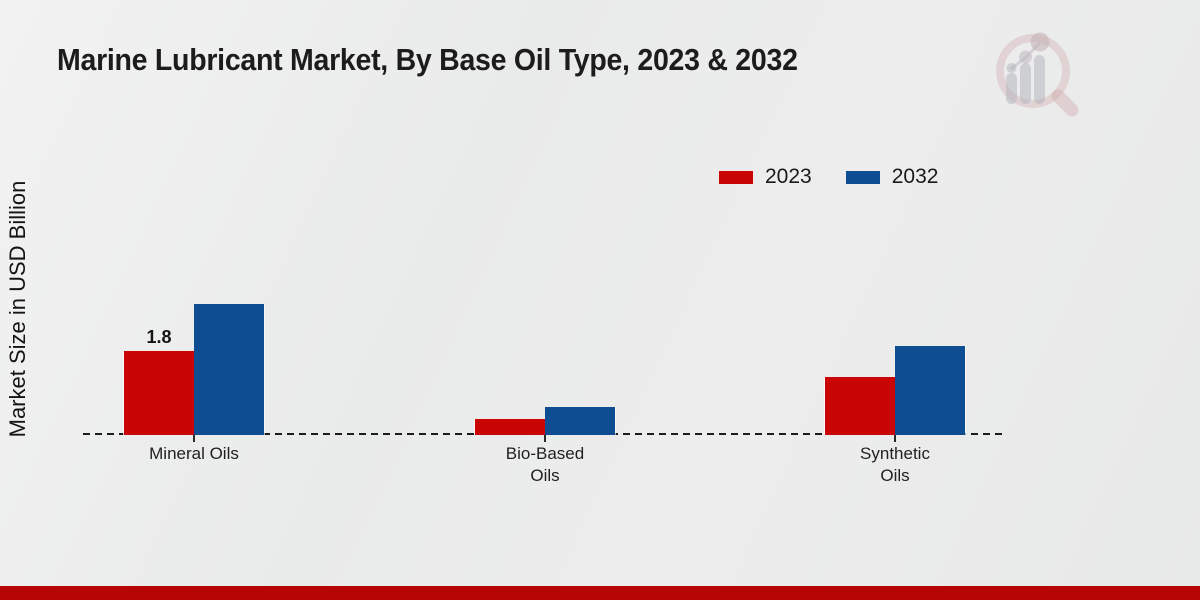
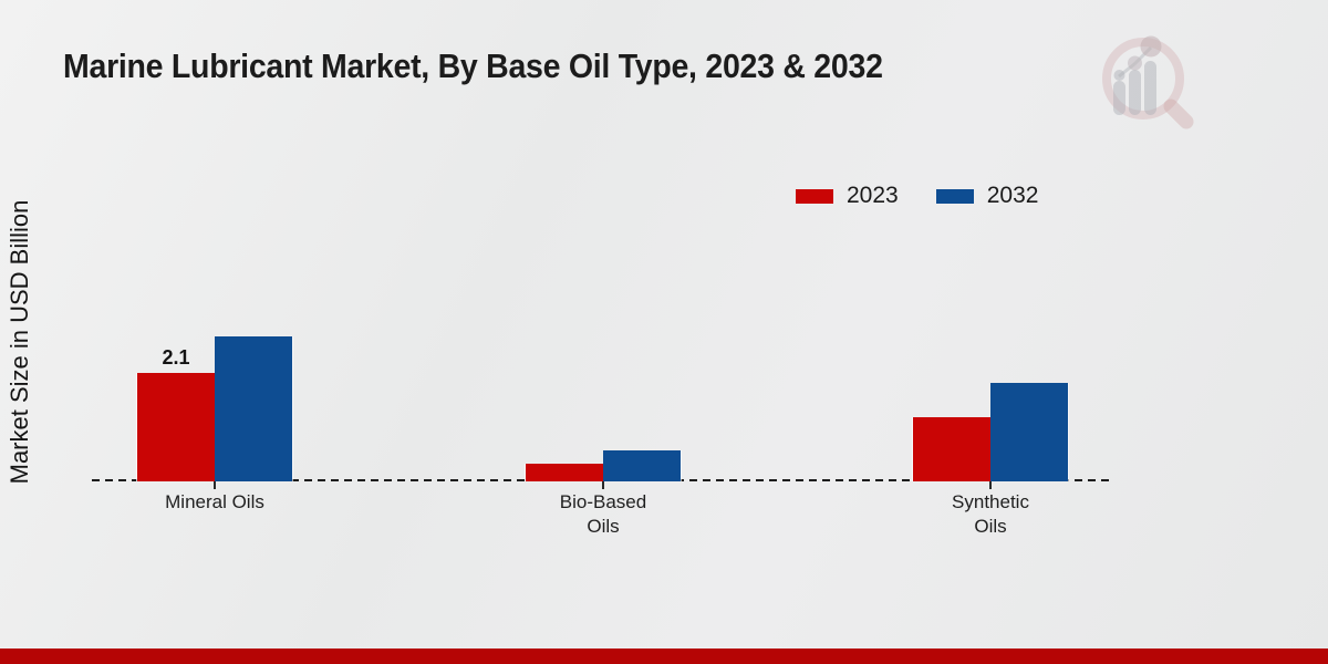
2023/Mineral Oils: 1.8 -> 2.1
